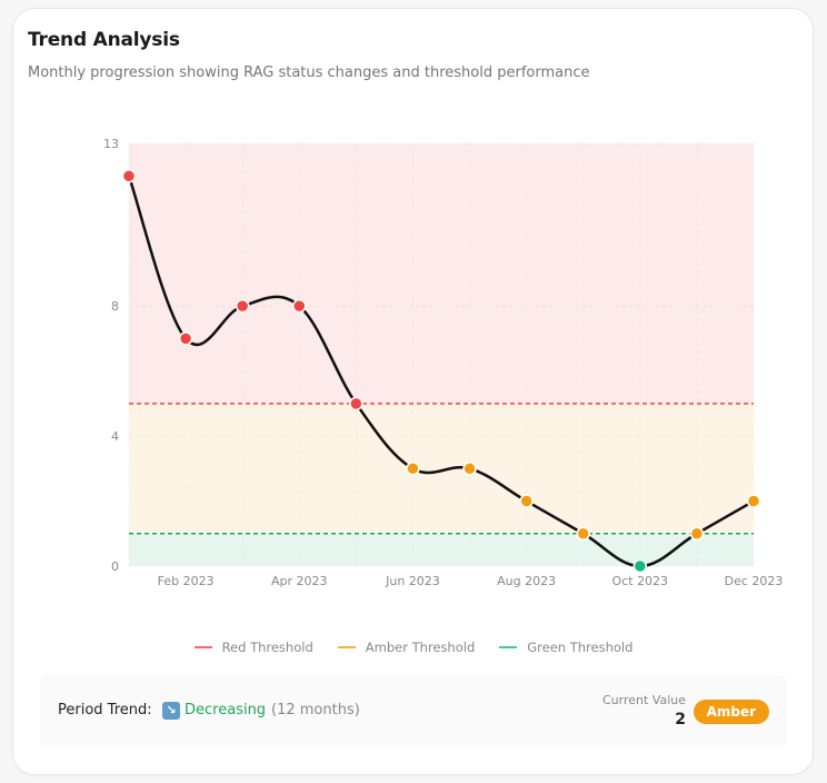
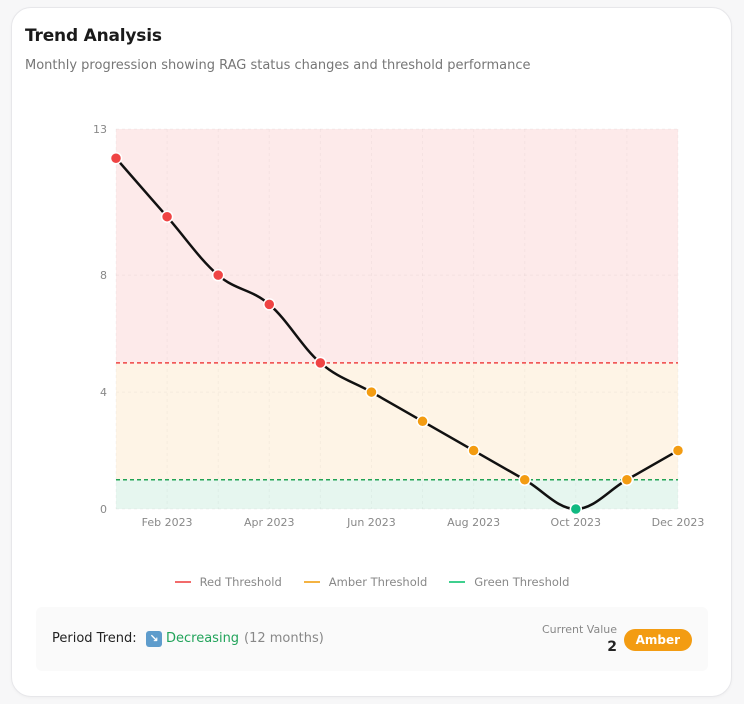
Feb 2023: 7 -> 10
Apr 2023: 8 -> 7
Jun 2023: 3 -> 4
